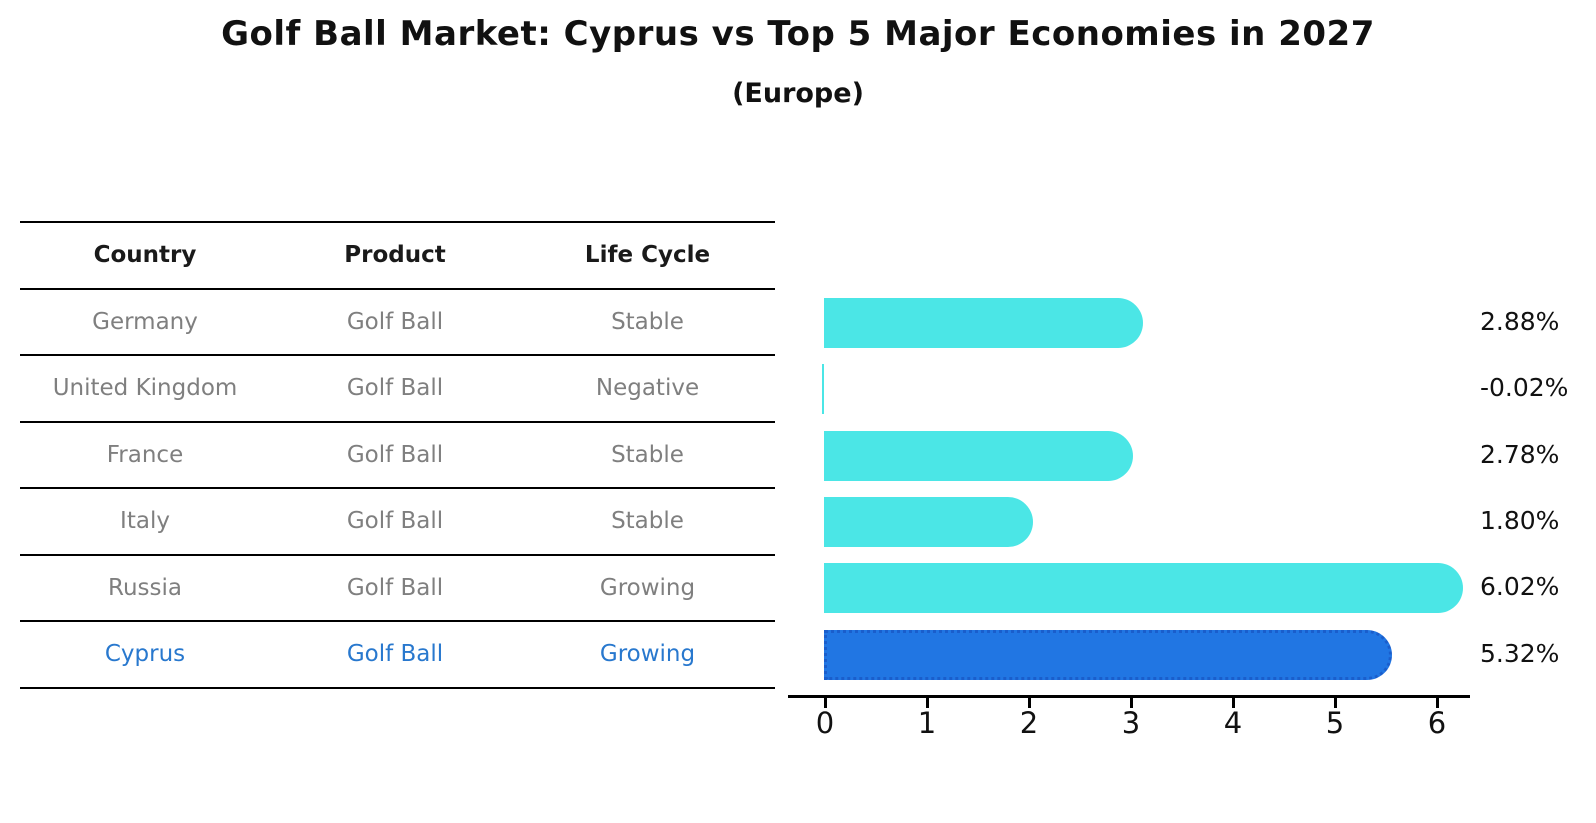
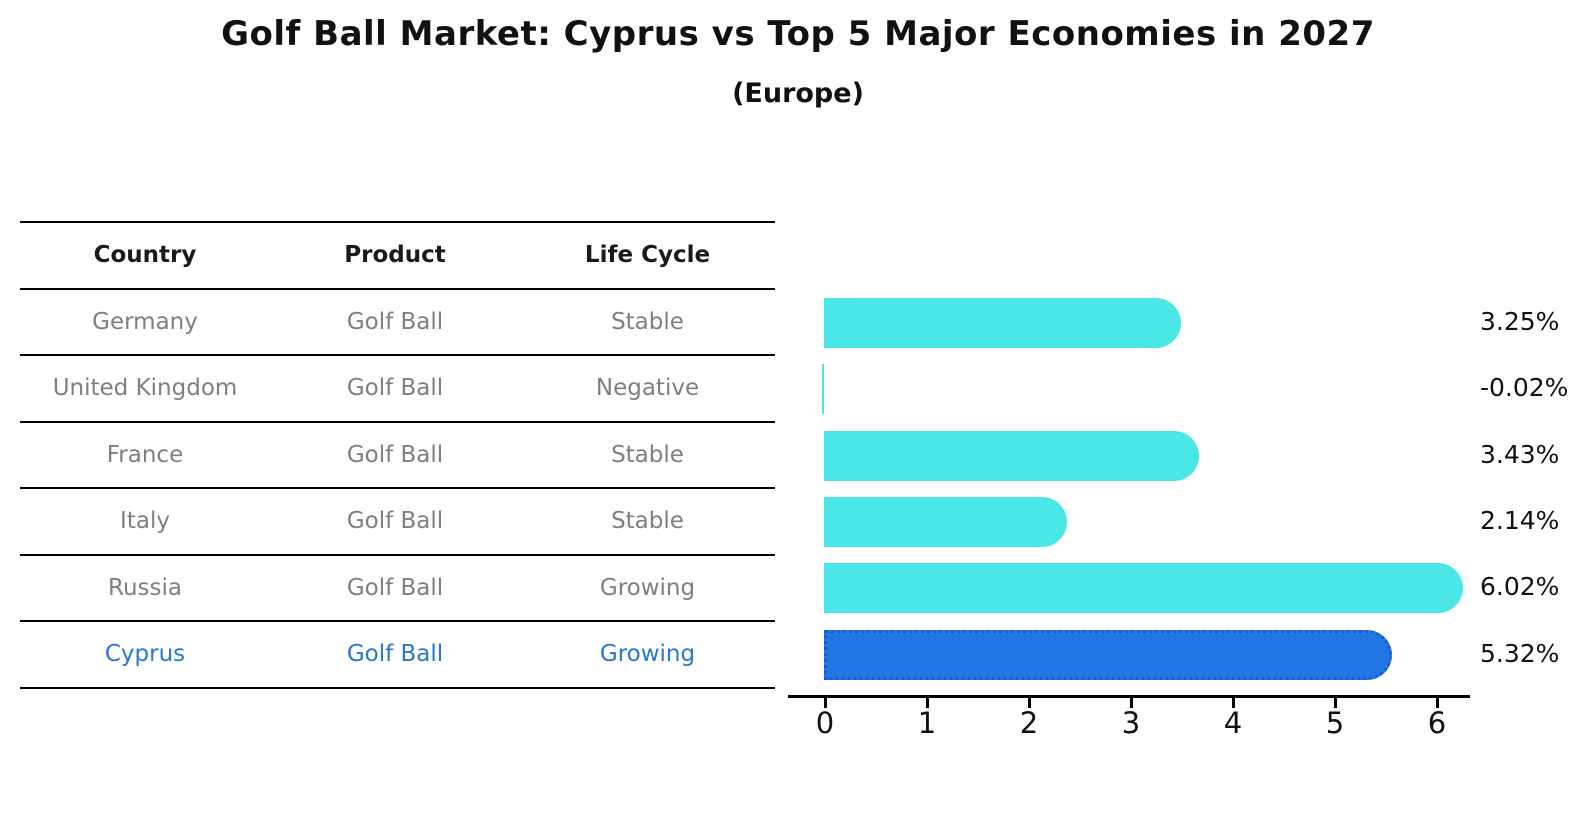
Germany: 2.88% -> 3.25%
France: 2.78% -> 3.43%
Italy: 1.80% -> 2.14%
